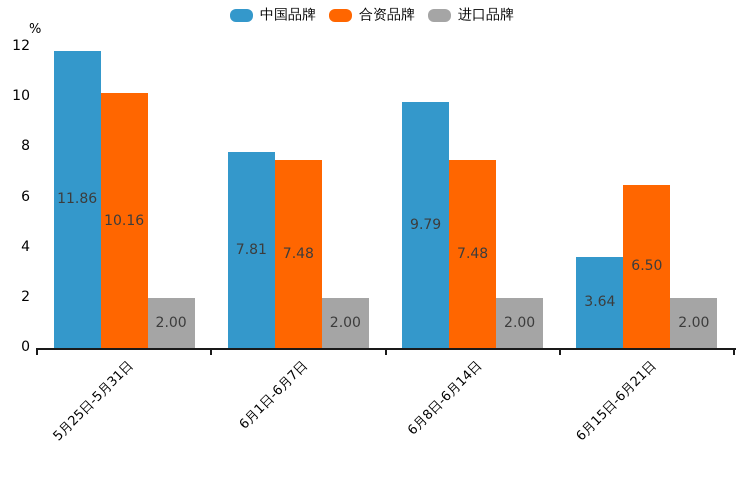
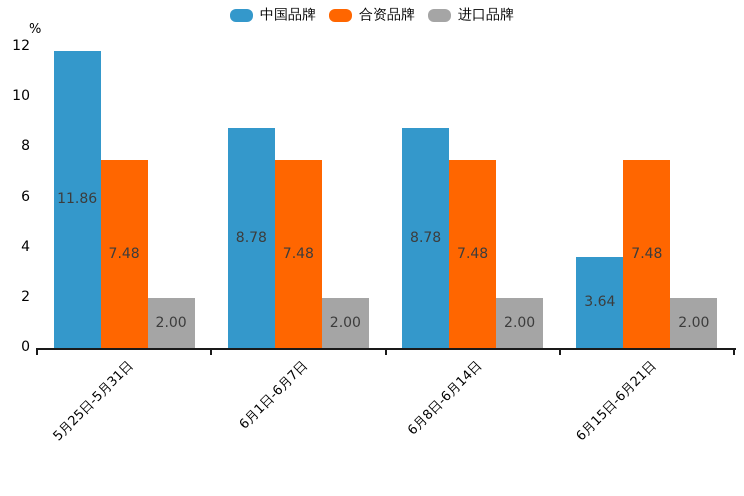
合资品牌/5月25日-5月31日: 10.16 -> 7.48
中国品牌/6月1日-6月7日: 7.81 -> 8.78
中国品牌/6月8日-6月14日: 9.79 -> 8.78
合资品牌/6月15日-6月21日: 6.50 -> 7.48
